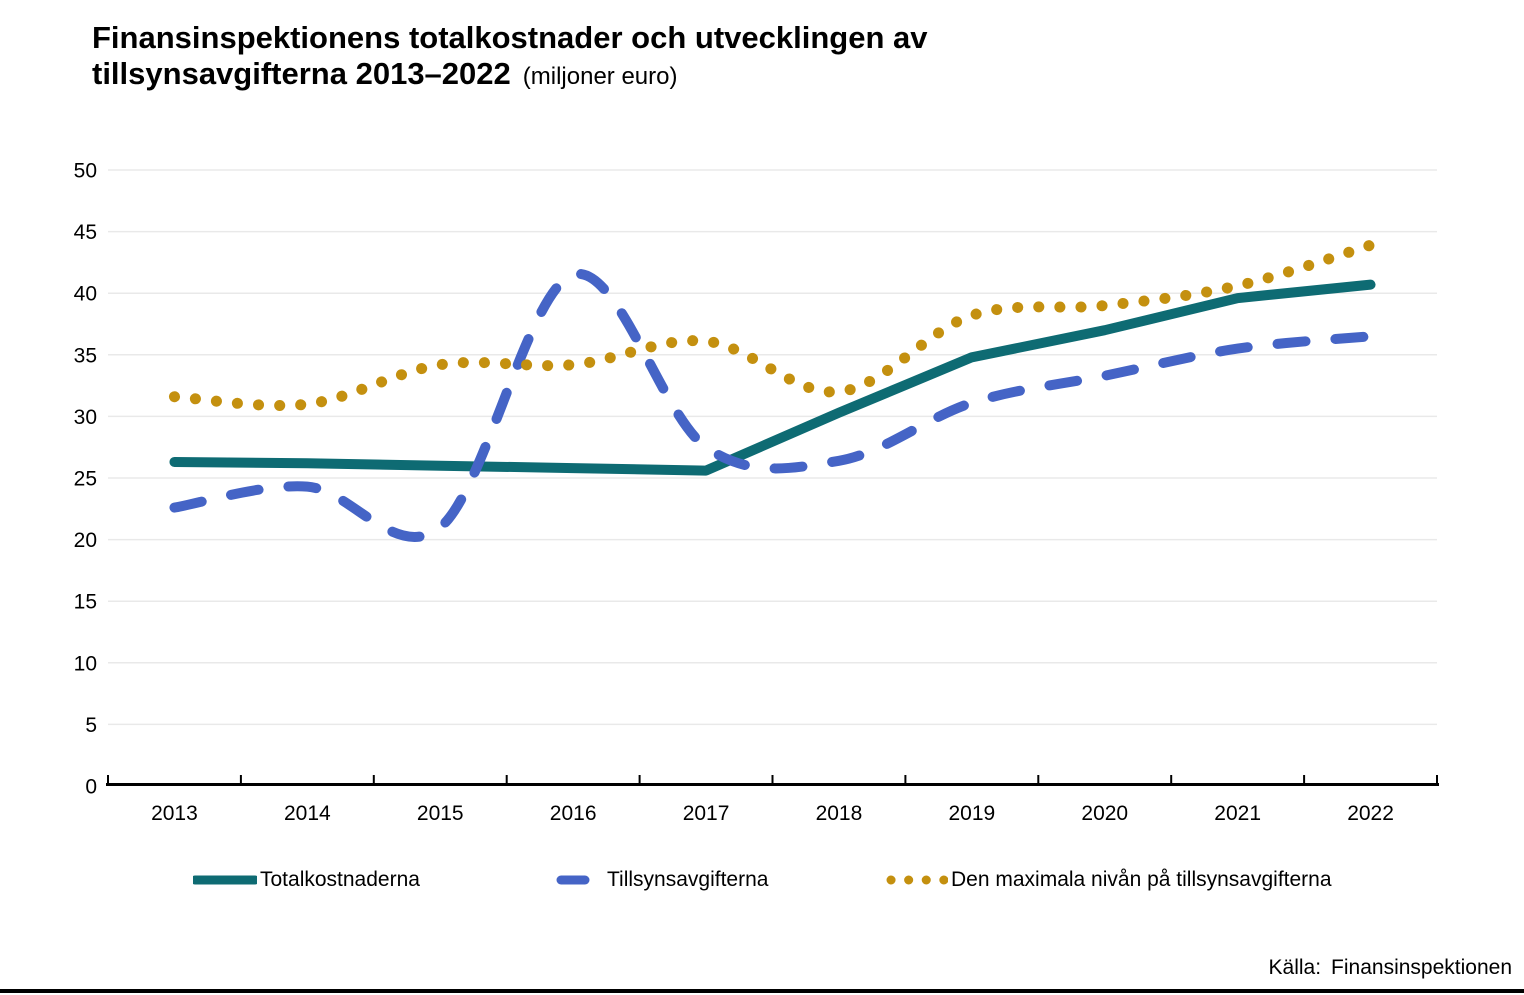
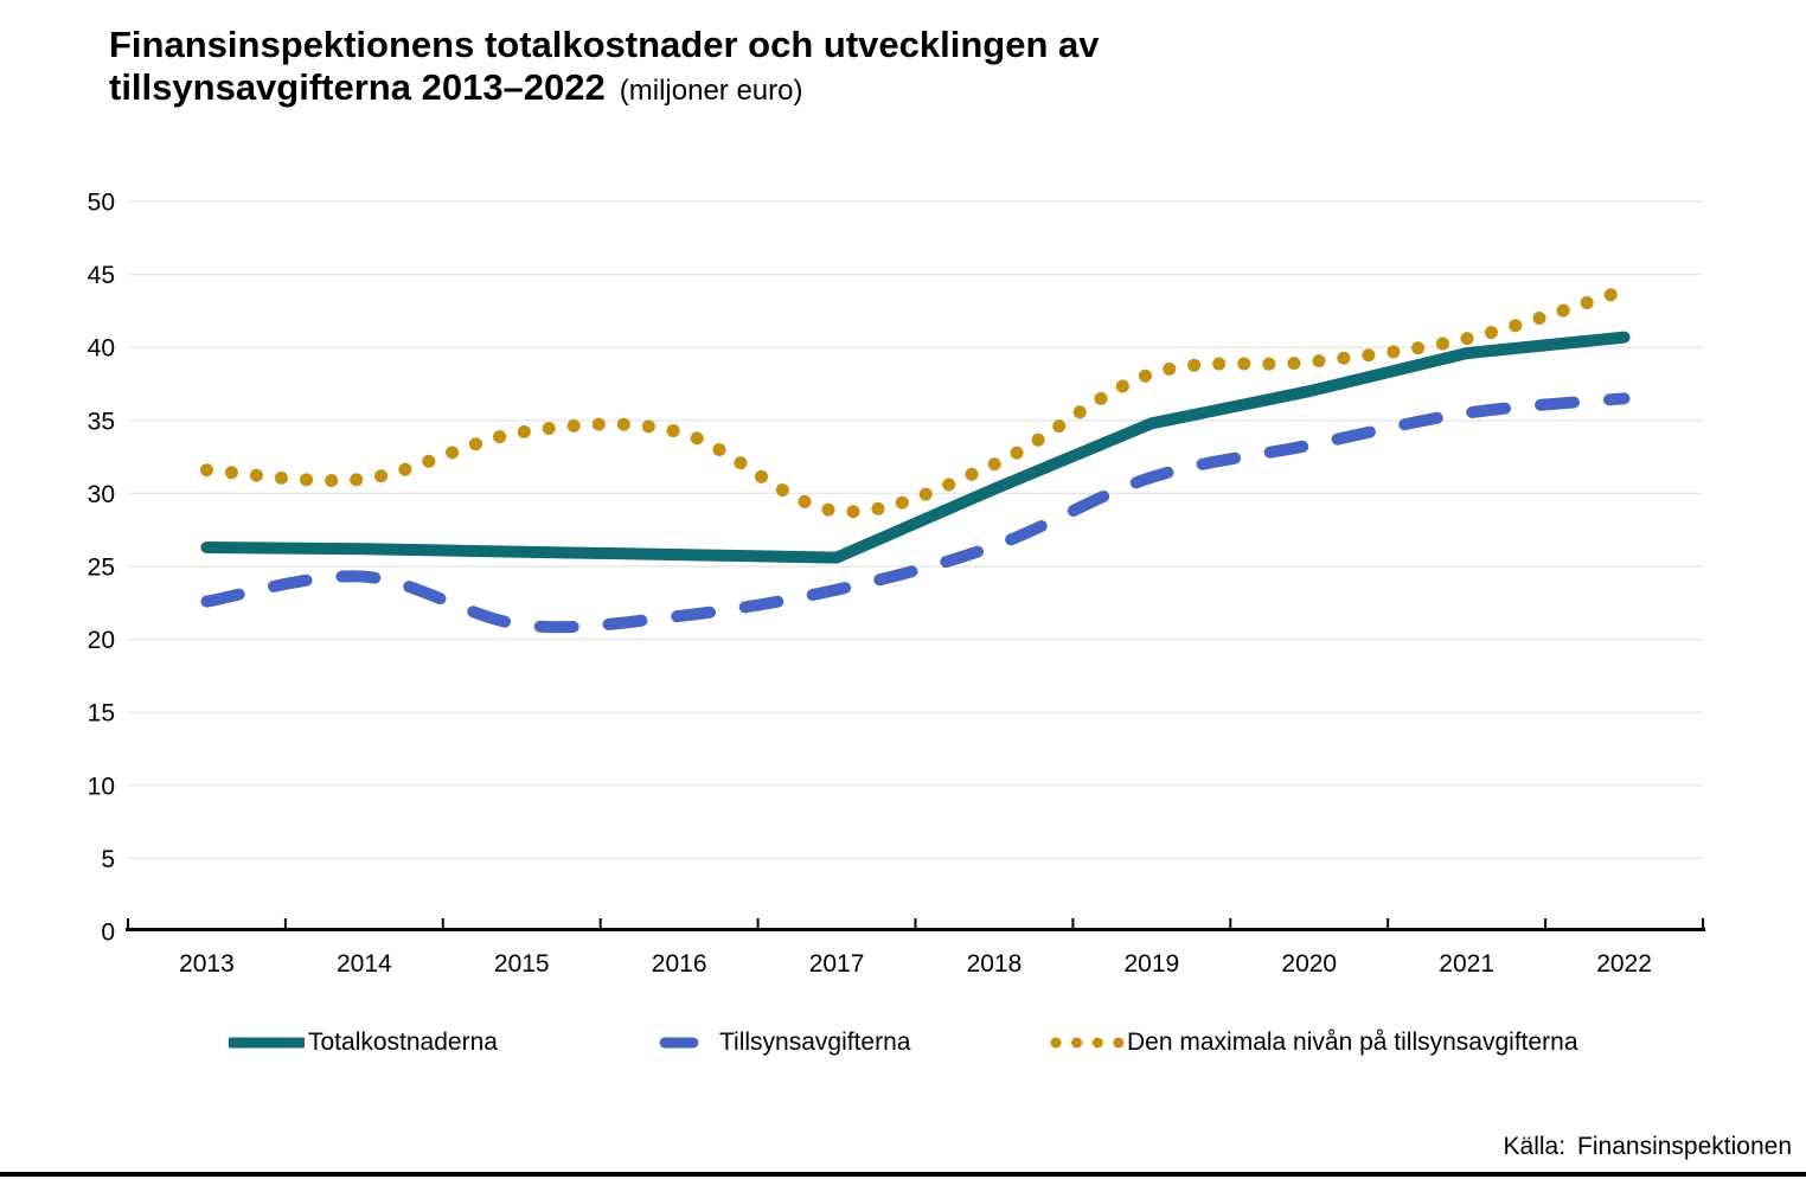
Tillsynsavgifterna/2016: 41.5 -> 21.6
Tillsynsavgifterna/2017: 27.5 -> 23.4
Den maximala nivån på tillsynsavgifterna/2017: 36.1 -> 28.8
